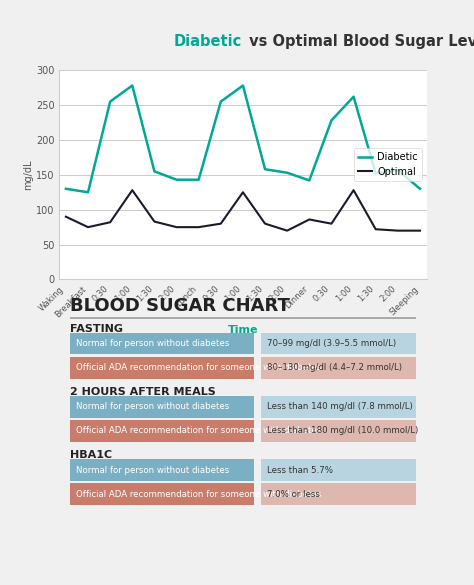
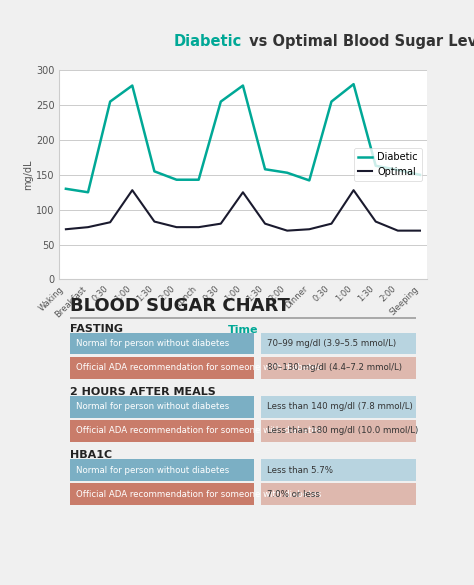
Optimal/Waking: 90 -> 72
Optimal/Dinner: 86 -> 72
Diabetic/0:30: 228 -> 255
Diabetic/1:00: 262 -> 280
Diabetic/1:30: 152 -> 163
Optimal/1:30: 72 -> 83
Diabetic/Sleeping: 130 -> 150
